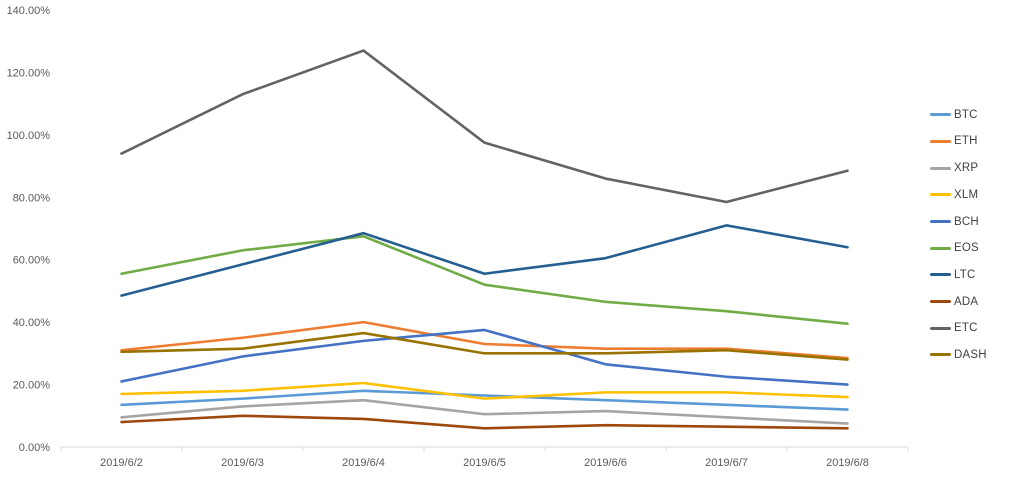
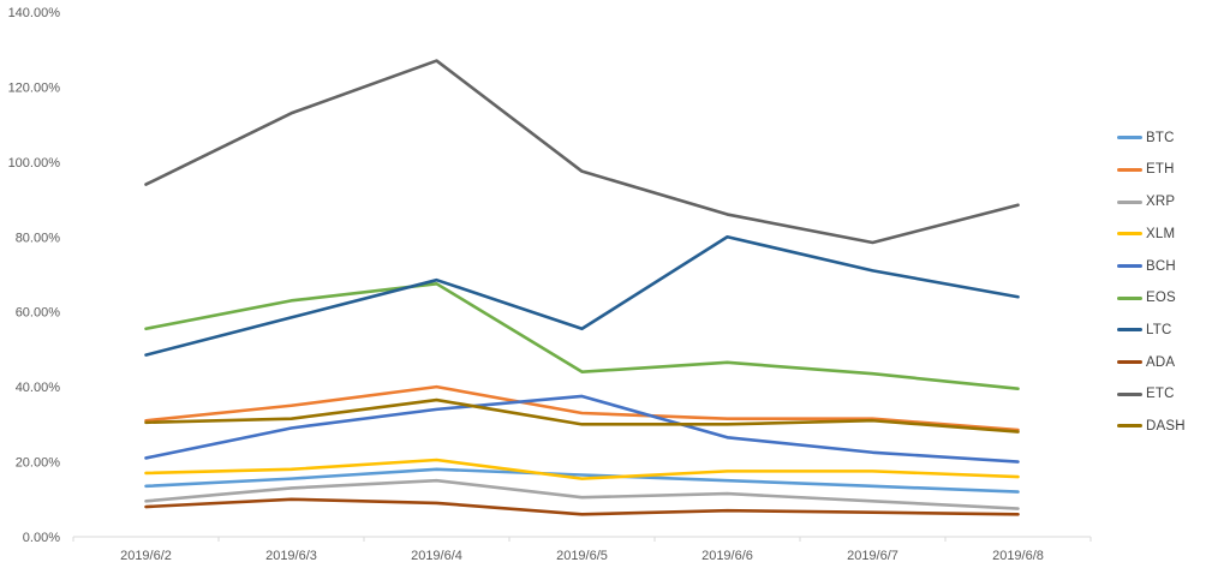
EOS/2019/6/5: 52% -> 44%
LTC/2019/6/6: 60% -> 80%
